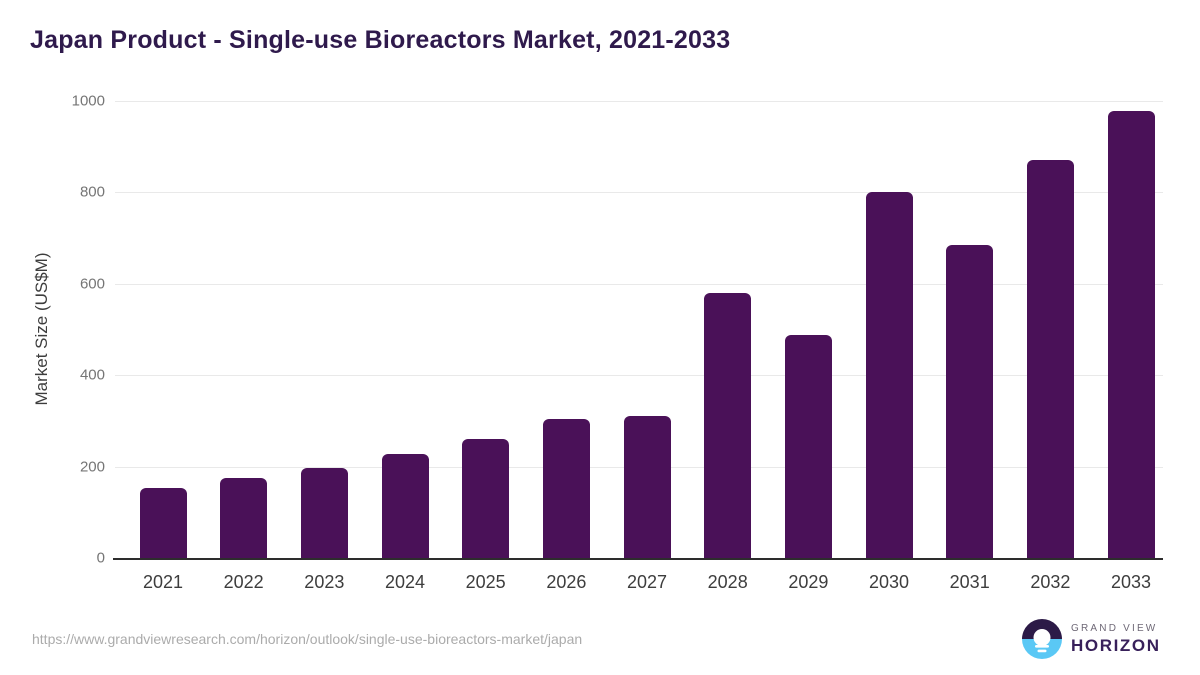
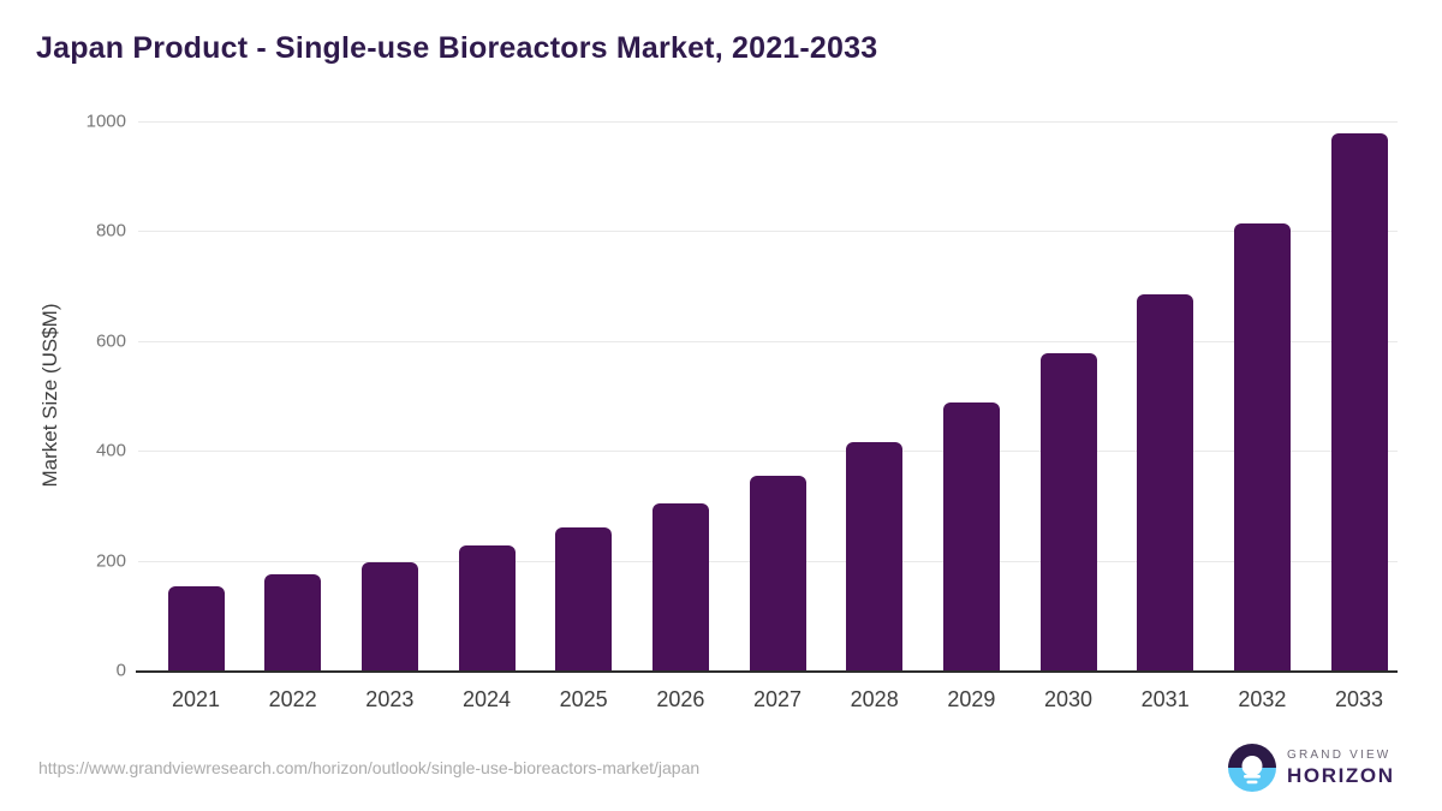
2027: 310 -> 350
2028: 580 -> 420
2030: 800 -> 580
2032: 870 -> 820
